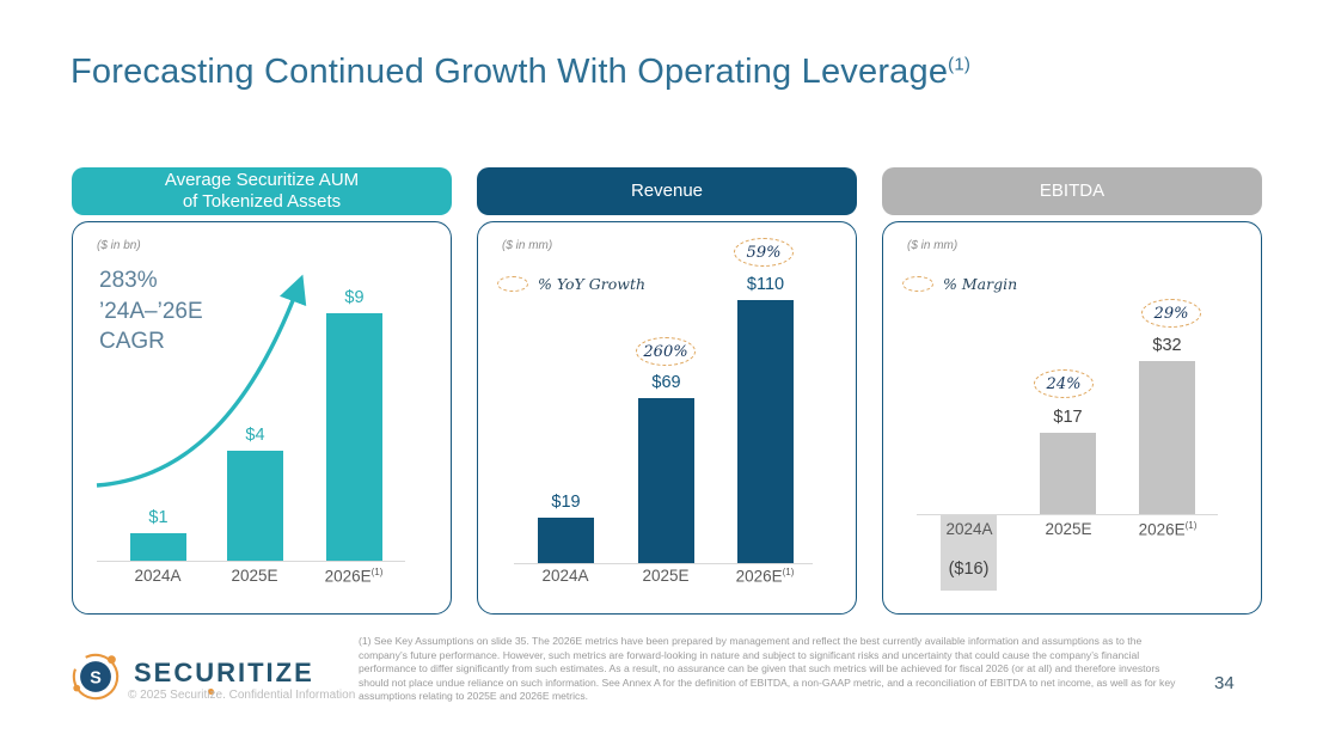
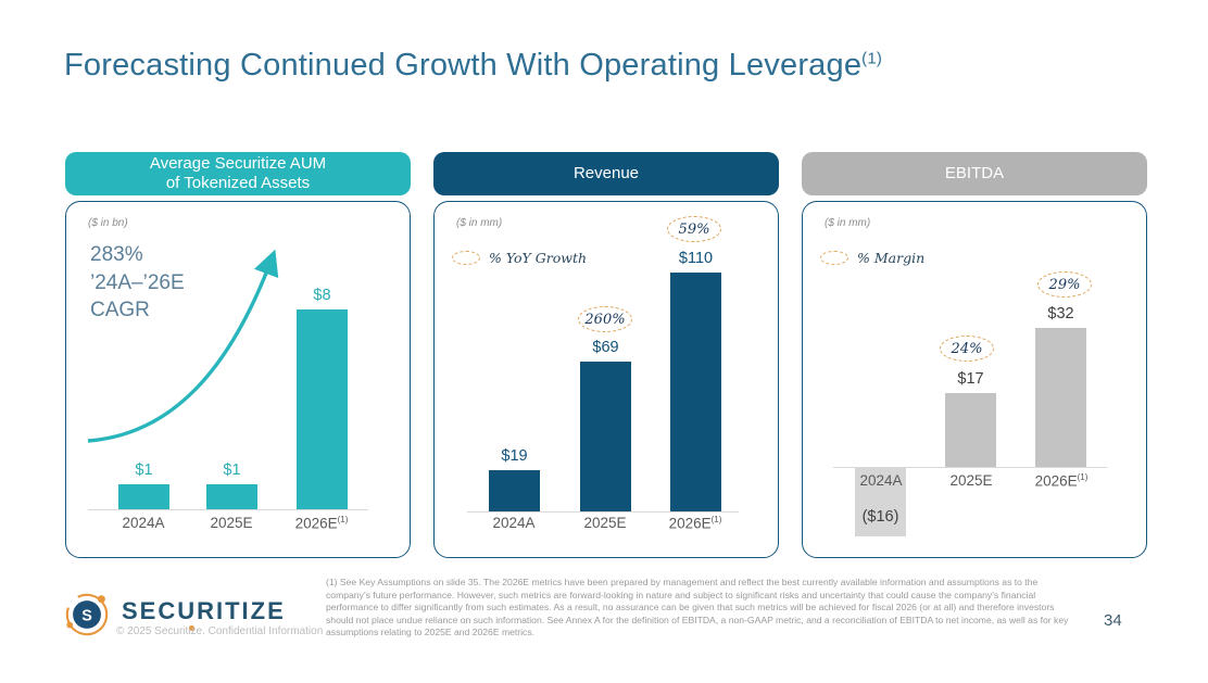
Average Securitize AUM of Tokenized Assets/2025E: $4 -> $1
Average Securitize AUM of Tokenized Assets/2026E: $9 -> $8
